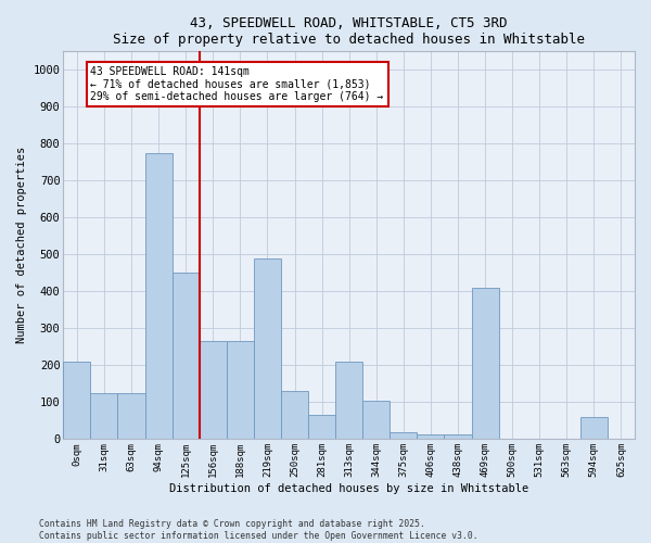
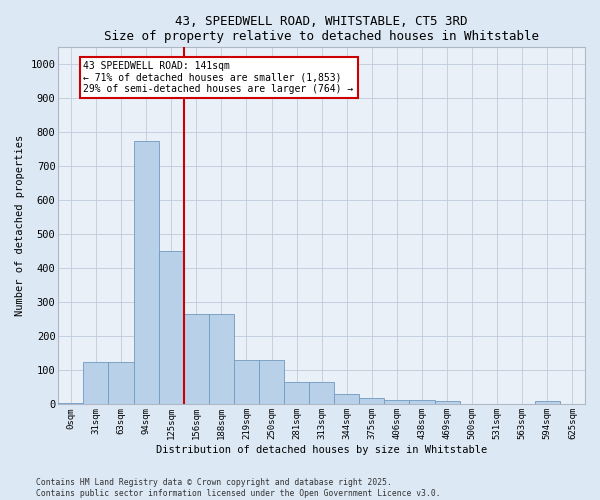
0sqm: 210 -> 5
219sqm: 490 -> 130
313sqm: 210 -> 65
344sqm: 105 -> 32
469sqm: 410 -> 10
594sqm: 60 -> 10
